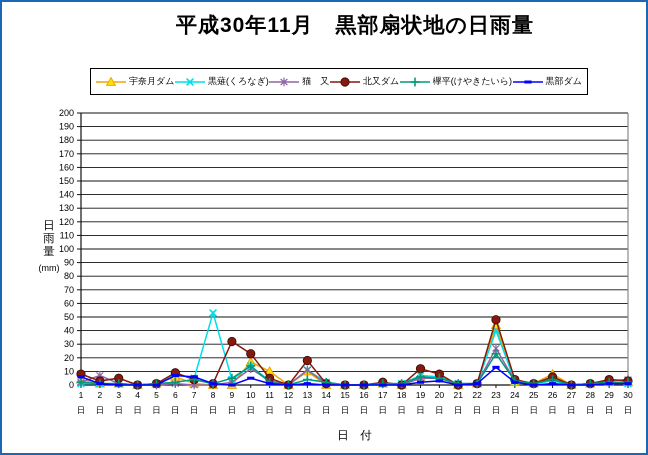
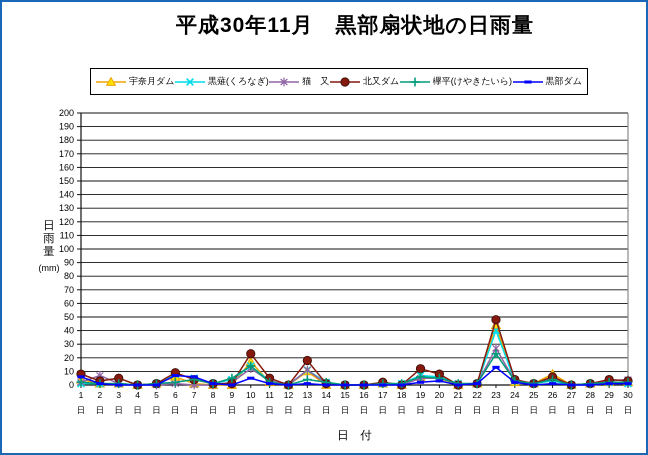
黒薙(くろなぎ)/8: 53 -> 1
北又ダム/9: 32 -> 1
宇奈月ダム/11: 10 -> 2
